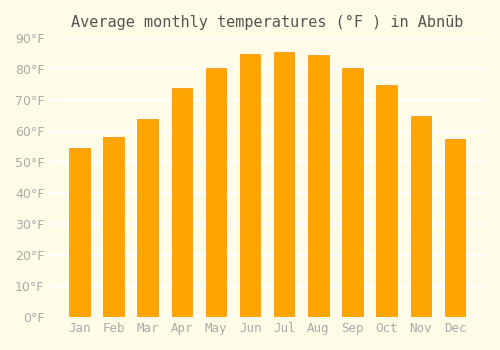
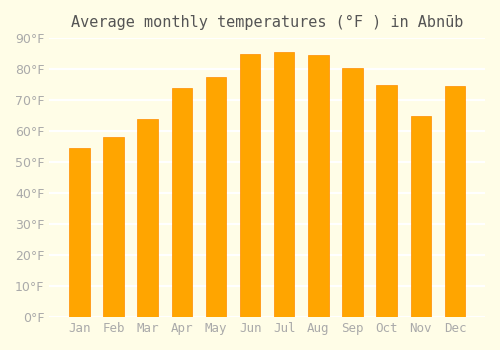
May: 80.5°F -> 77.5°F
Dec: 57.5°F -> 74.5°F
